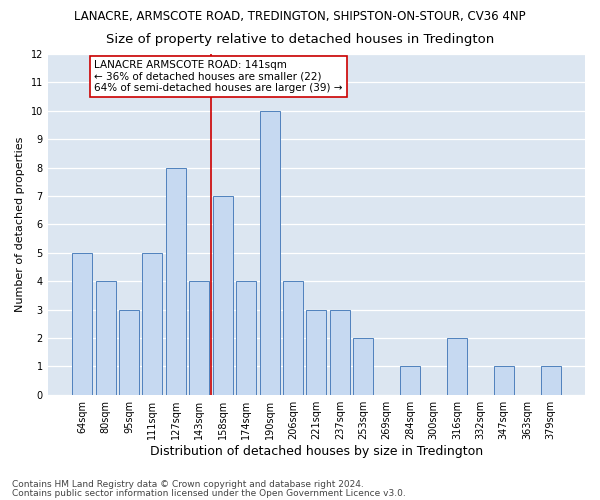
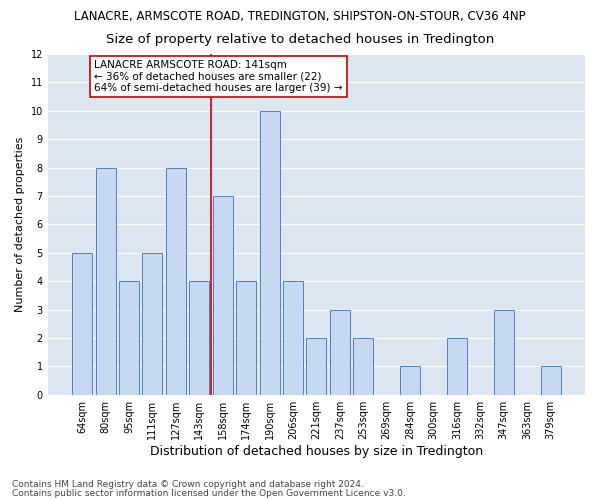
80sqm: 4 -> 8
95sqm: 3 -> 4
221sqm: 3 -> 2
347sqm: 1 -> 3
